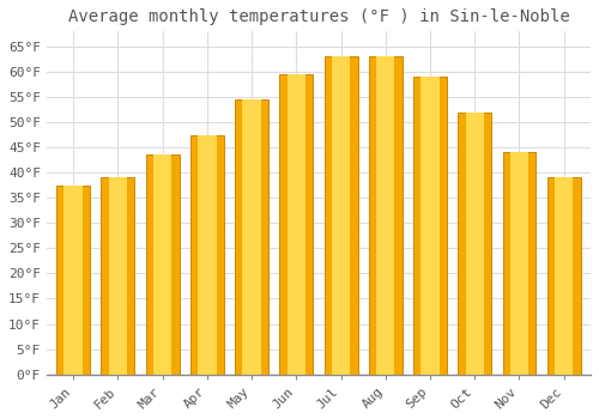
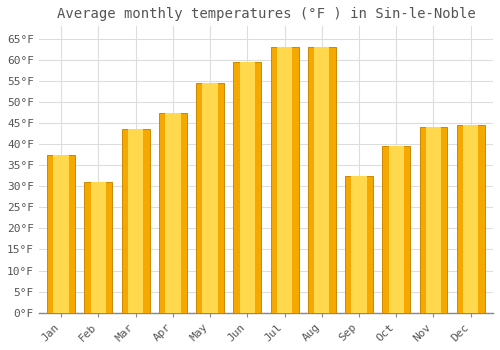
Feb: 39.0°F -> 31.0°F
Sep: 59.0°F -> 32.5°F
Oct: 52.0°F -> 39.5°F
Dec: 39.0°F -> 44.5°F
